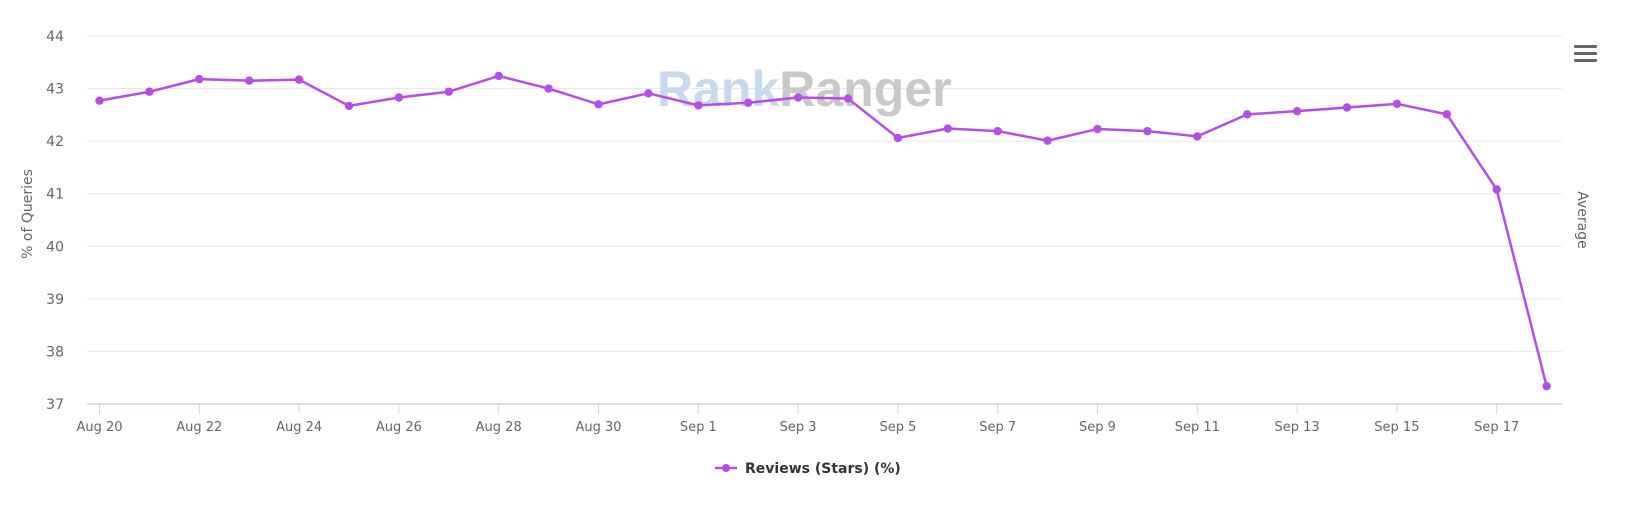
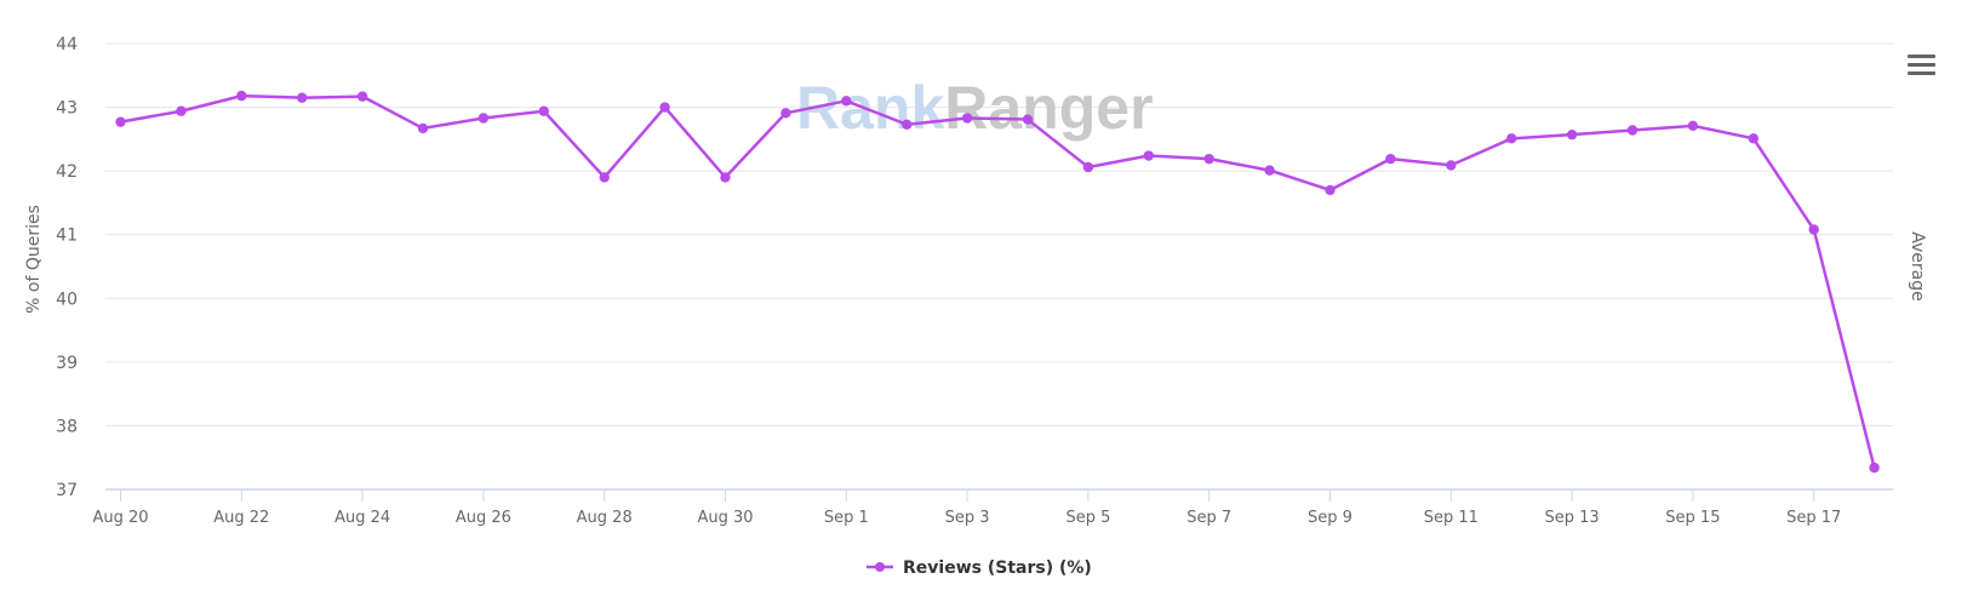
Aug 28: 43.2 -> 41.9
Aug 30: 42.7 -> 41.9
Sep 1: 42.7 -> 43.1
Sep 9: 42.2 -> 41.7
